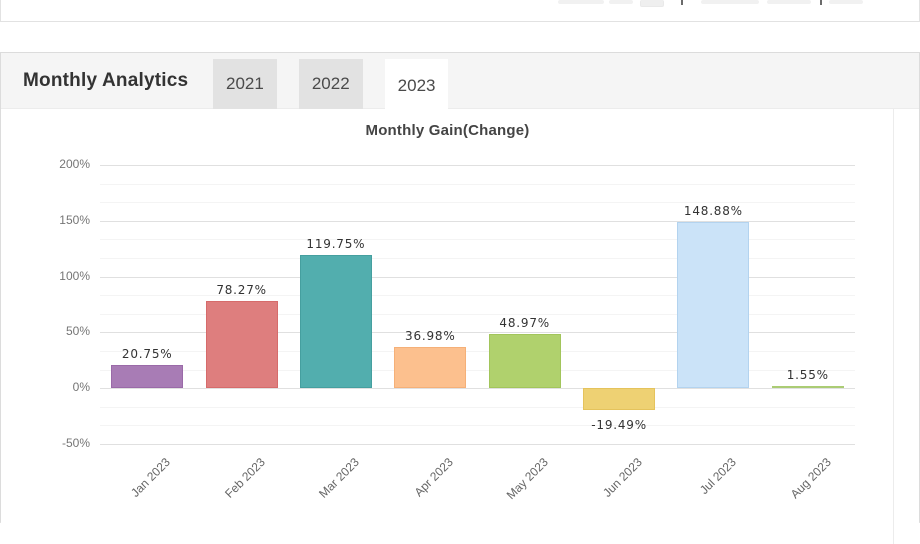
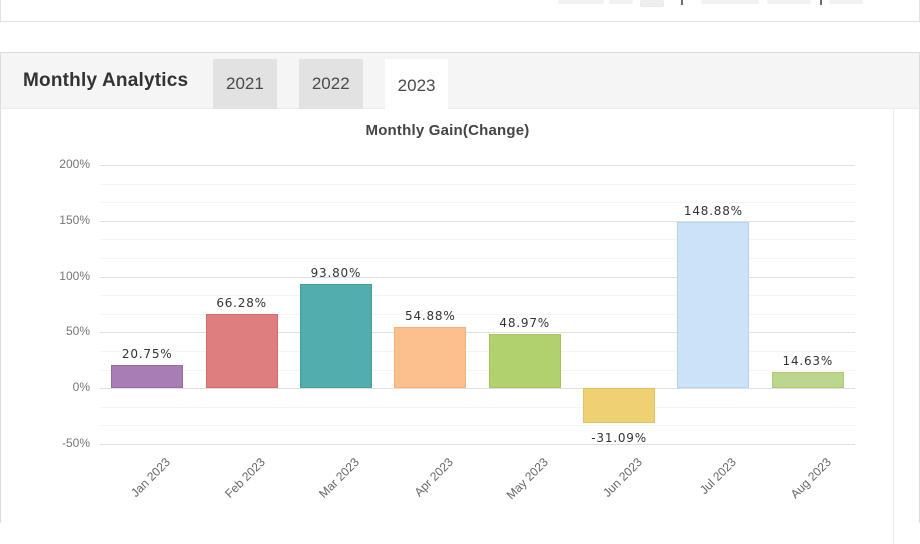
Feb 2023: 78.27% -> 66.28%
Mar 2023: 119.75% -> 93.80%
Apr 2023: 36.98% -> 54.88%
Jun 2023: -19.49% -> -31.09%
Aug 2023: 1.55% -> 14.63%
